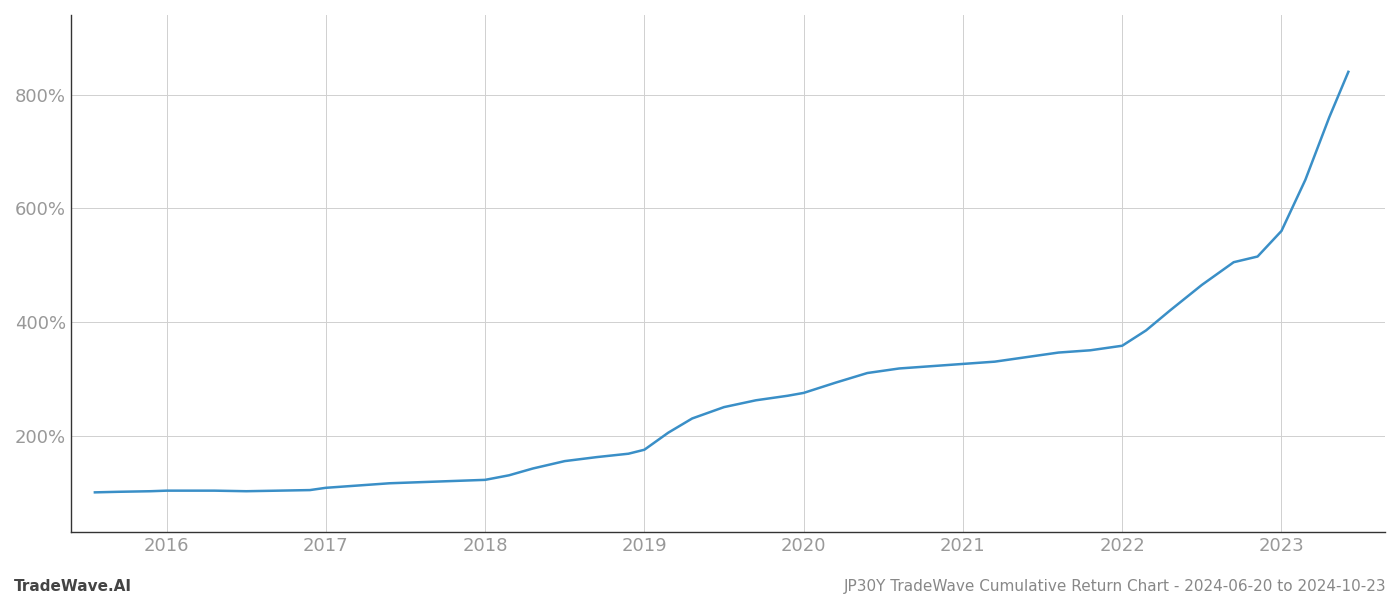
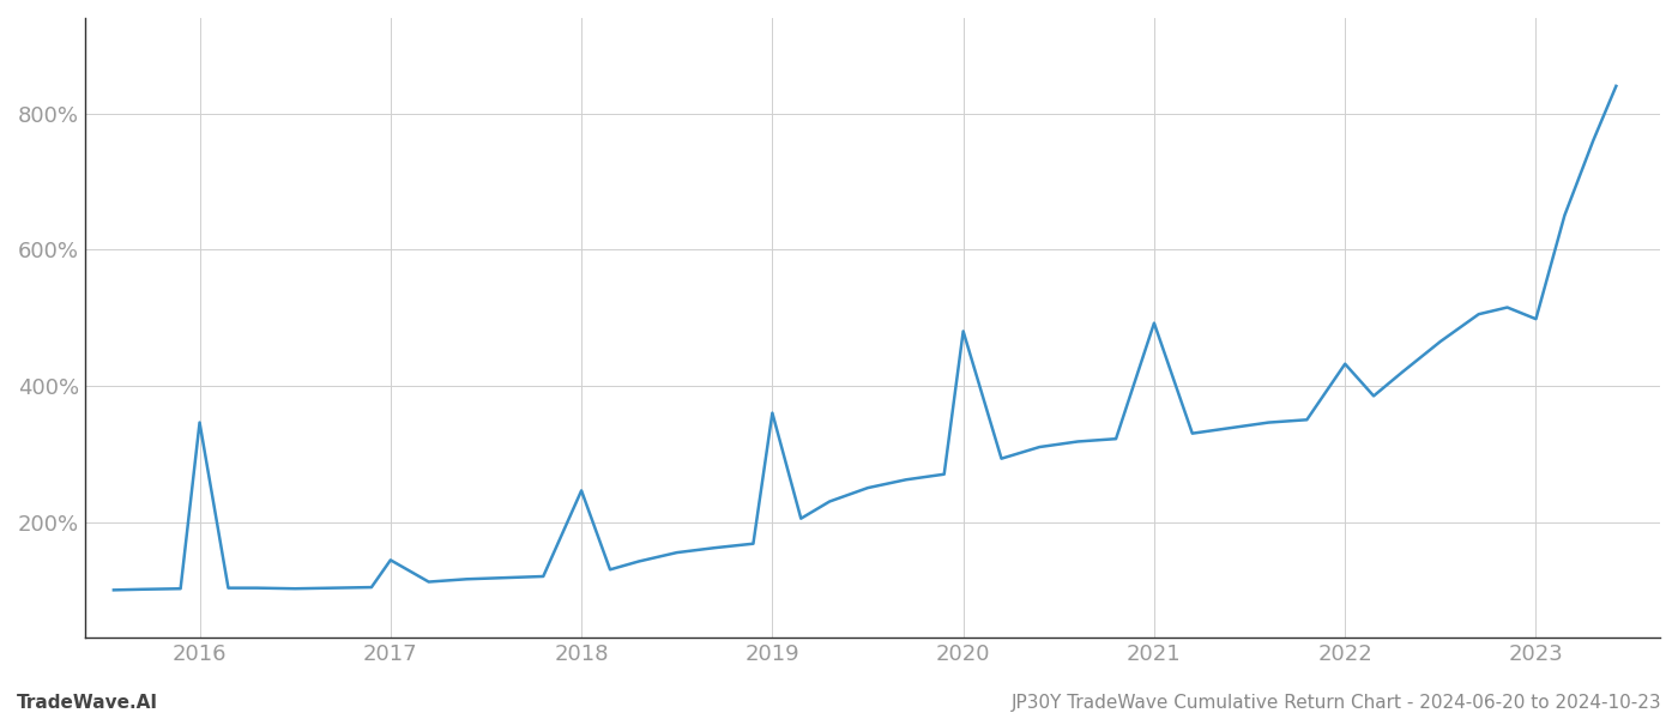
2016: 103% -> 346%
2017: 108% -> 144%
2018: 122% -> 246%
2019: 175% -> 360%
2020: 275% -> 480%
2021: 326% -> 492%
2022: 358% -> 432%
2023: 560% -> 498%
